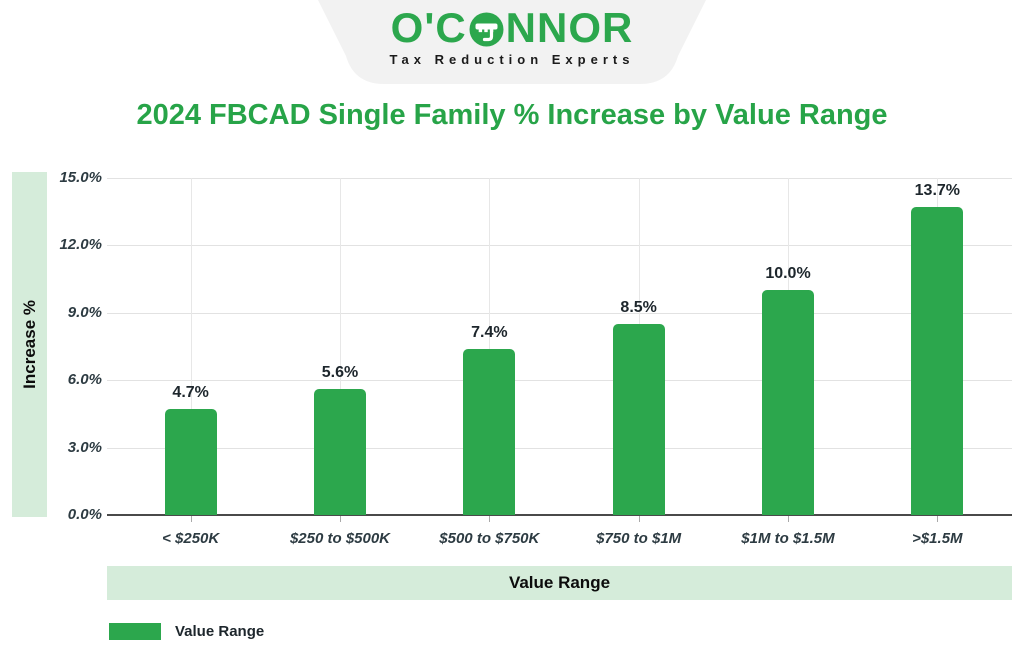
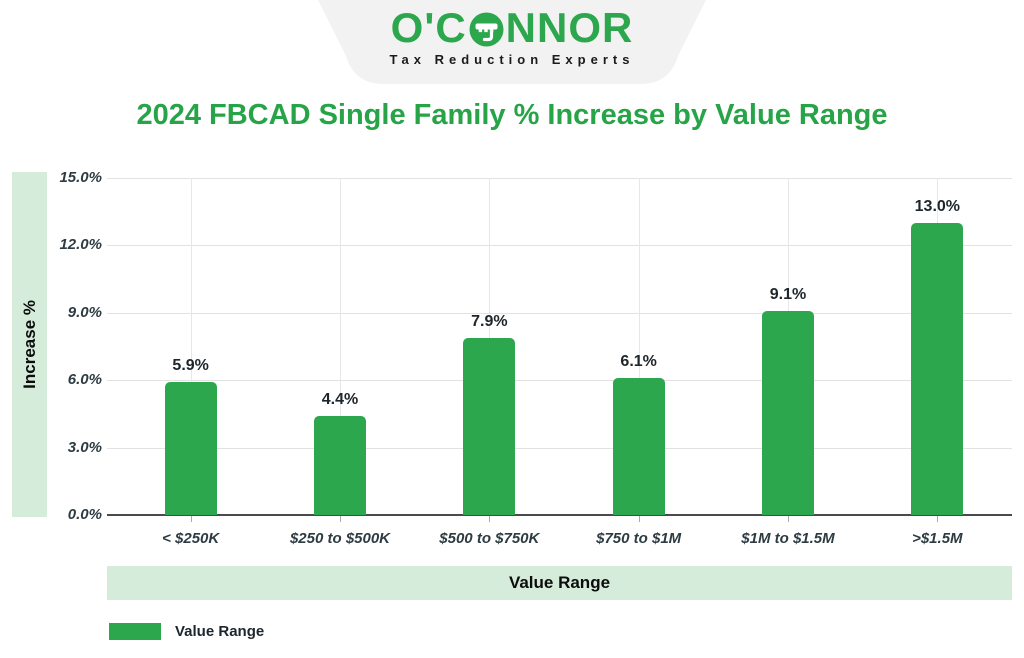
< $250K: 4.7% -> 5.9%
$250 to $500K: 5.6% -> 4.4%
$500 to $750K: 7.4% -> 7.9%
$750 to $1M: 8.5% -> 6.1%
$1M to $1.5M: 10.0% -> 9.1%
>$1.5M: 13.7% -> 13.0%
